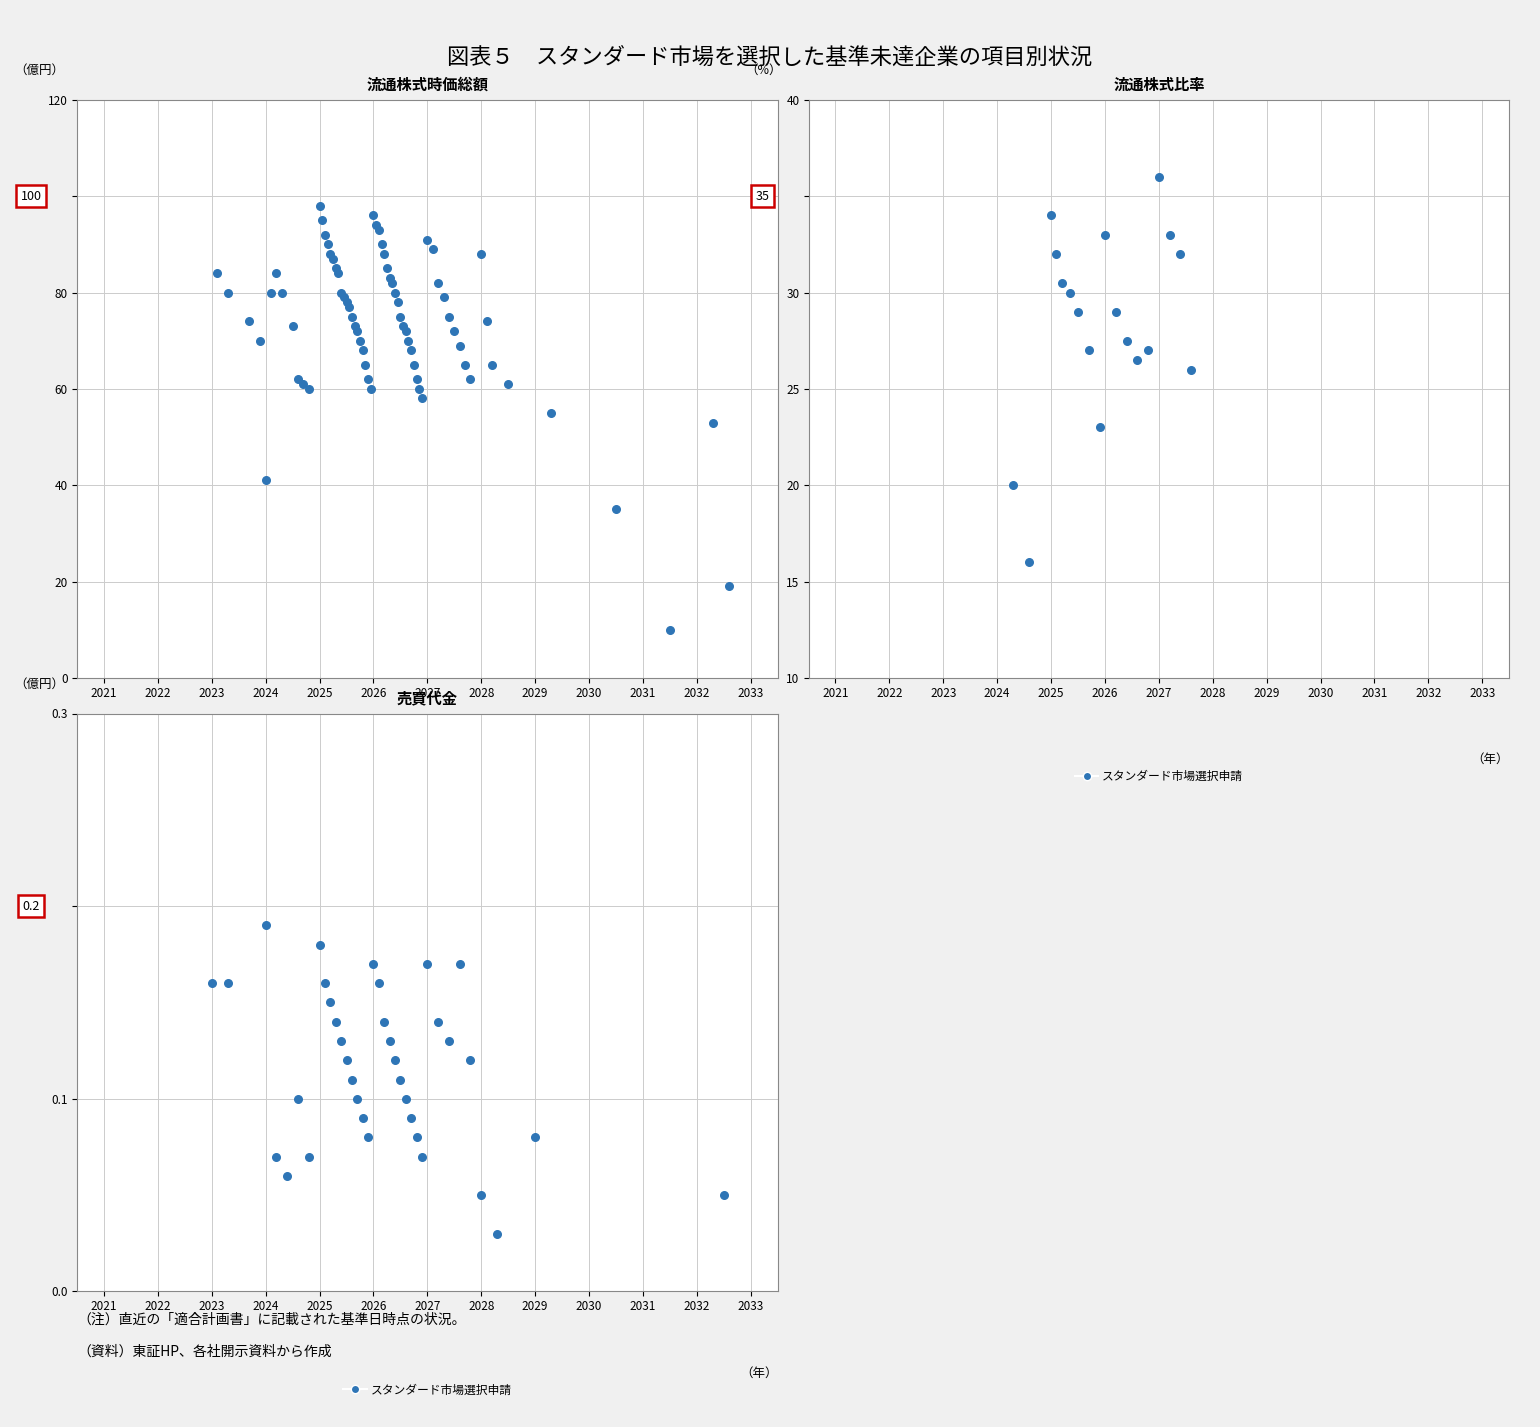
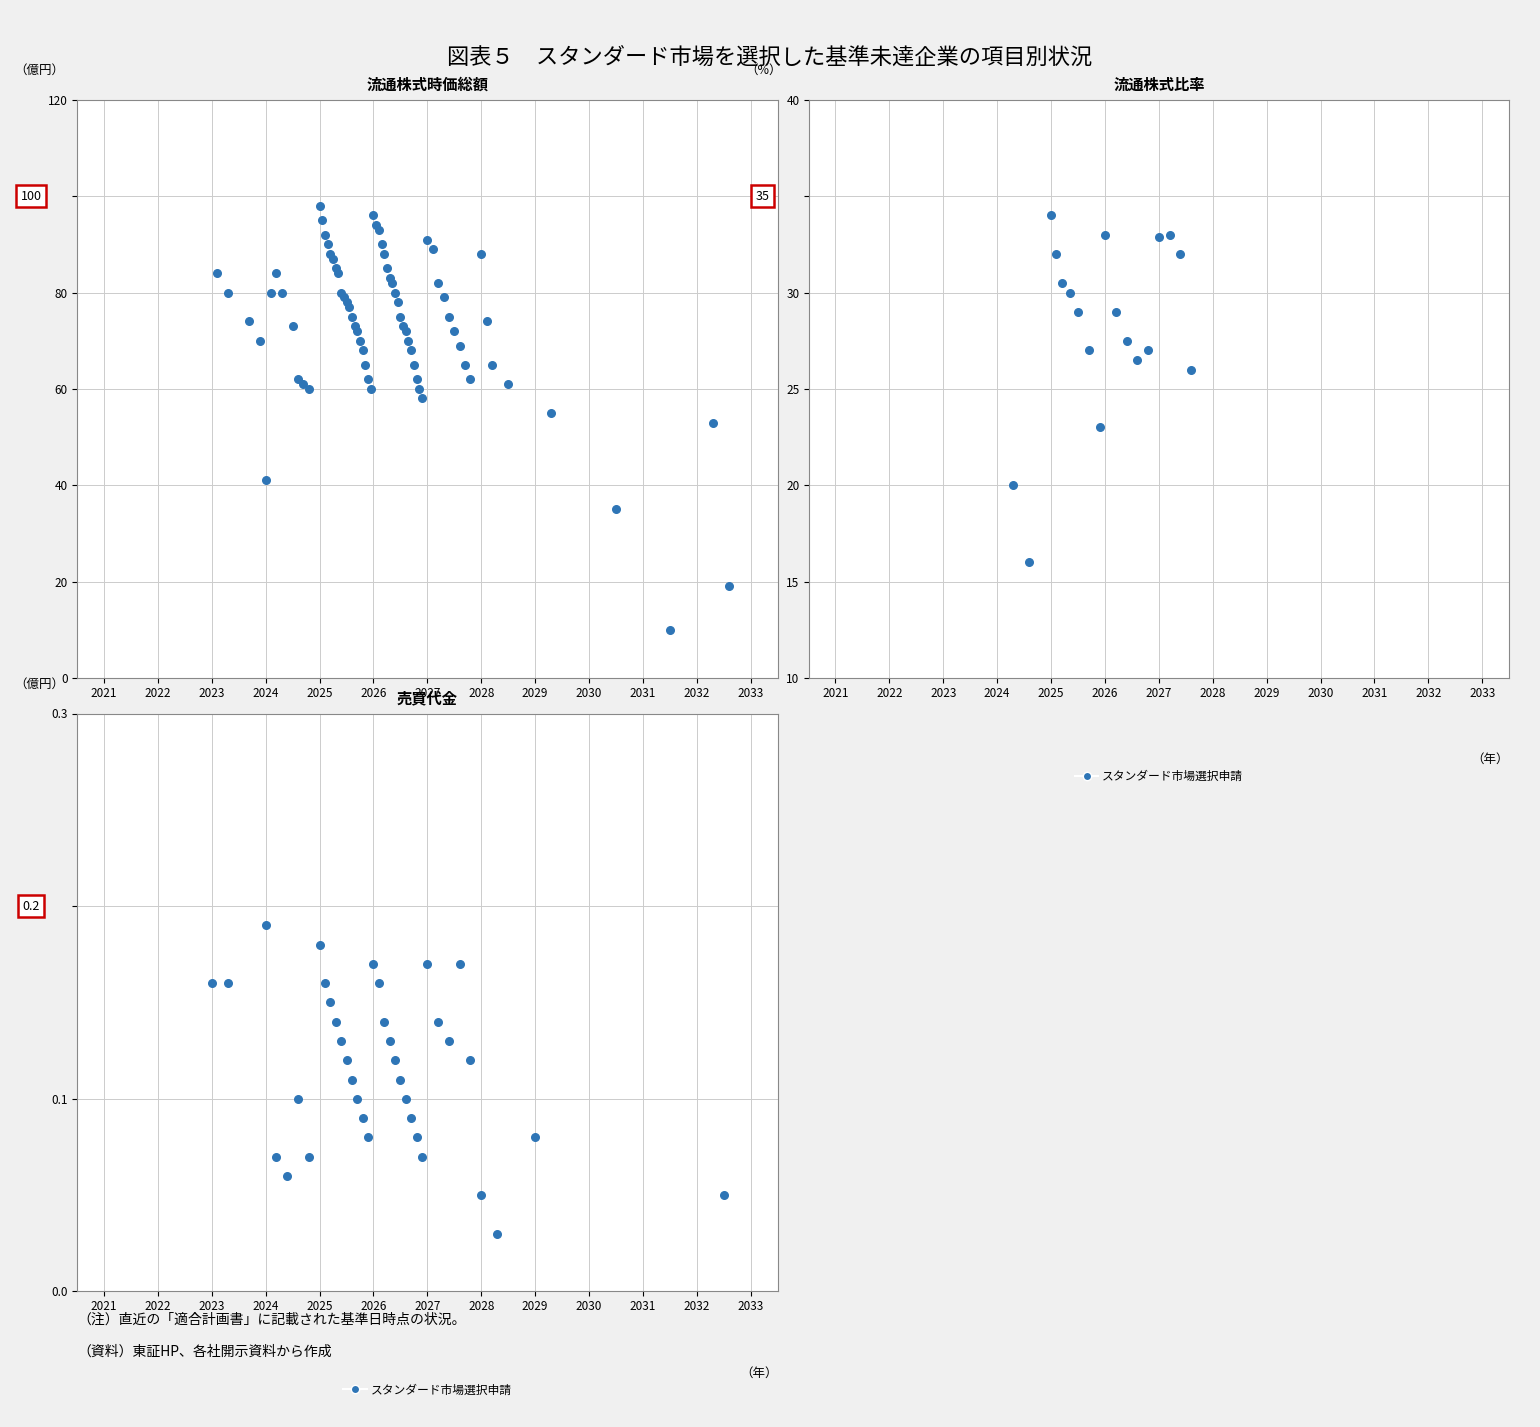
流通株式比率/2027: 36.0 -> 32.9
